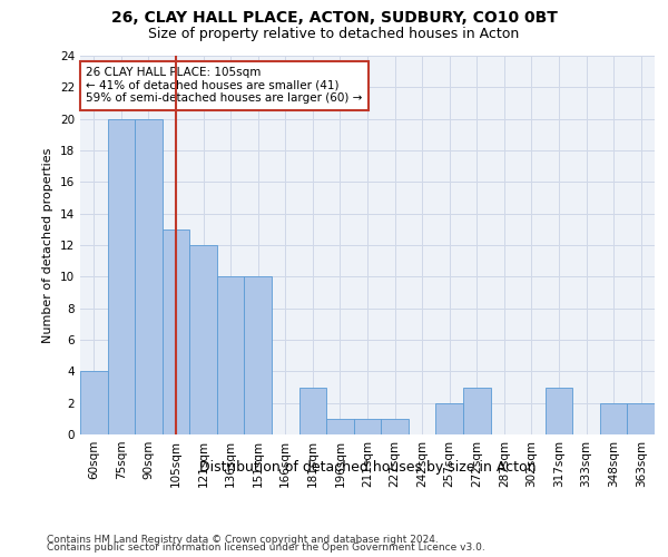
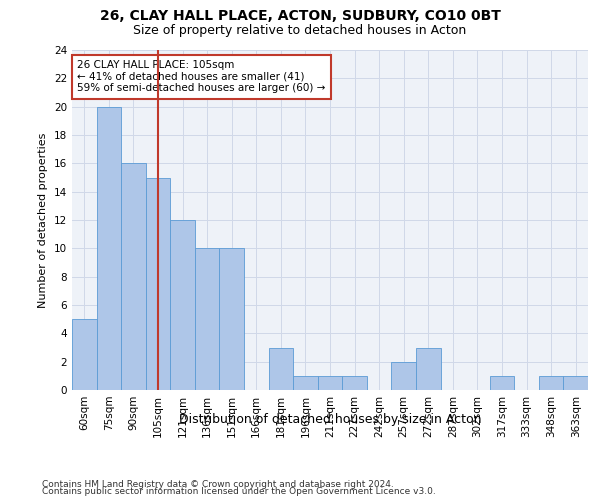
60sqm: 4 -> 5
90sqm: 20 -> 16
105sqm: 13 -> 15
317sqm: 3 -> 1
348sqm: 2 -> 1
363sqm: 2 -> 1
